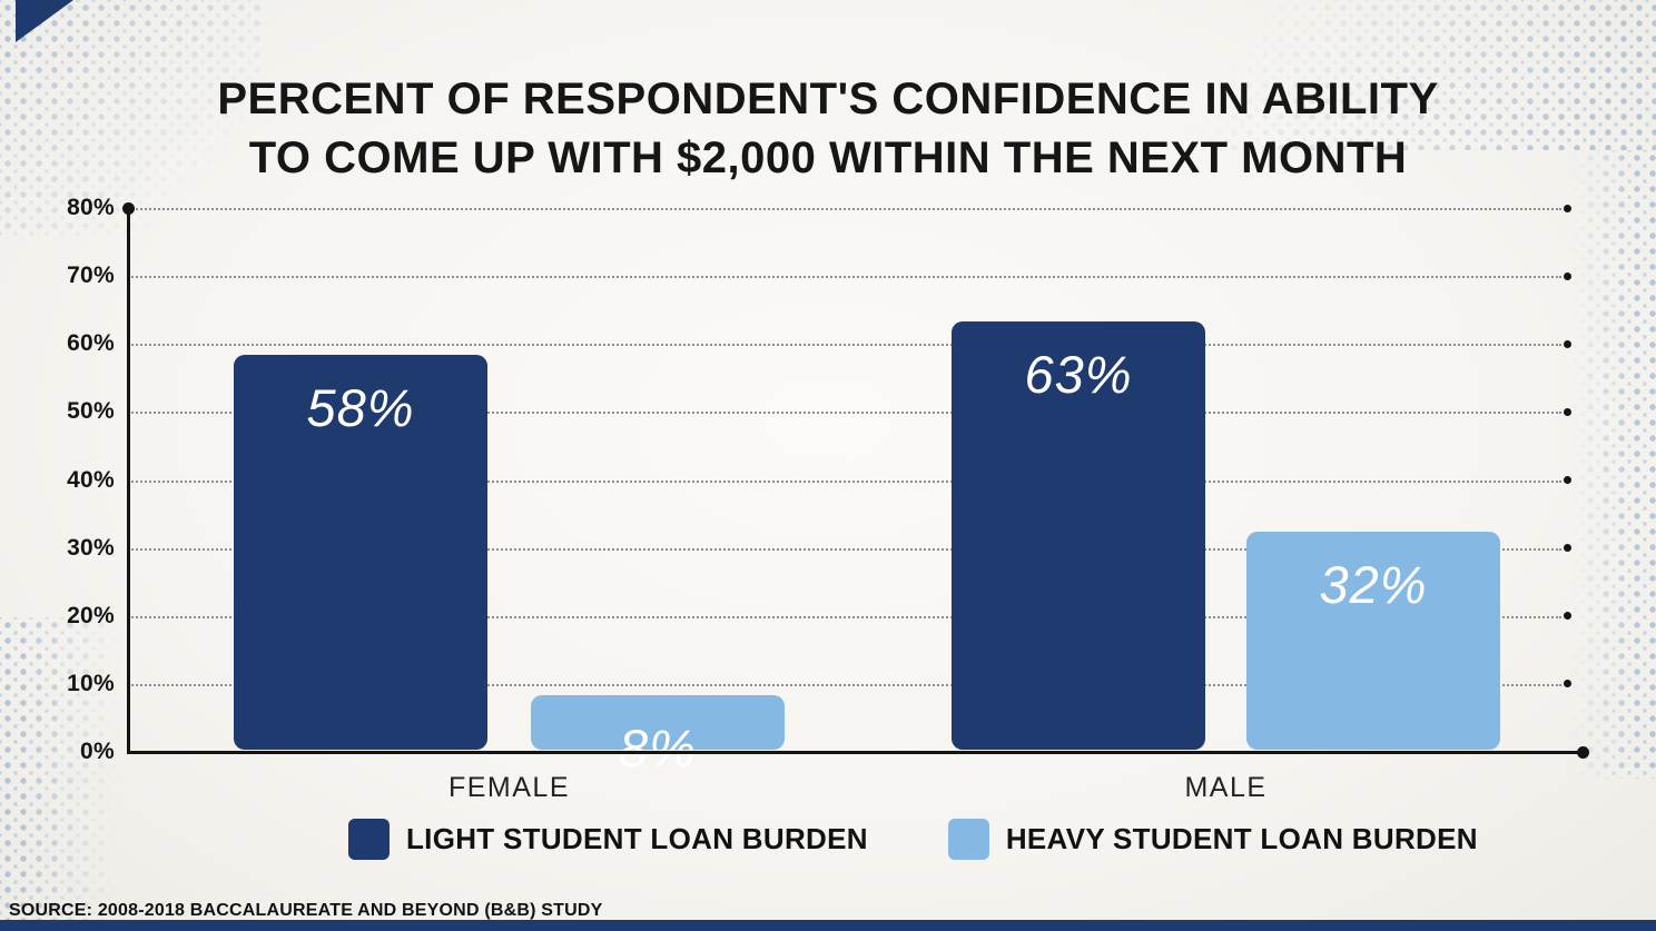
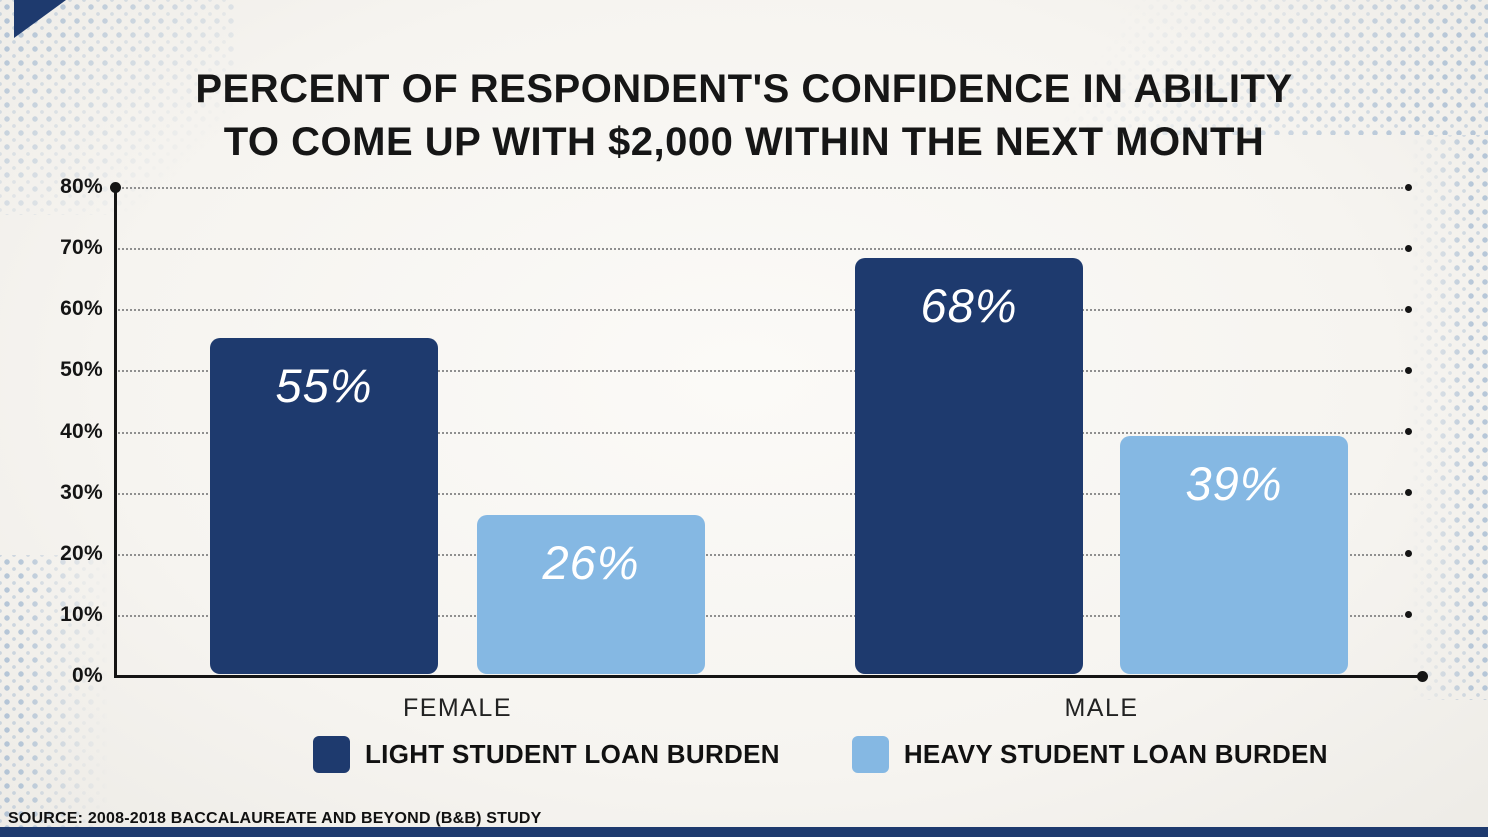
LIGHT STUDENT LOAN BURDEN/FEMALE: 58% -> 55%
HEAVY STUDENT LOAN BURDEN/FEMALE: 8% -> 26%
LIGHT STUDENT LOAN BURDEN/MALE: 63% -> 68%
HEAVY STUDENT LOAN BURDEN/MALE: 32% -> 39%
